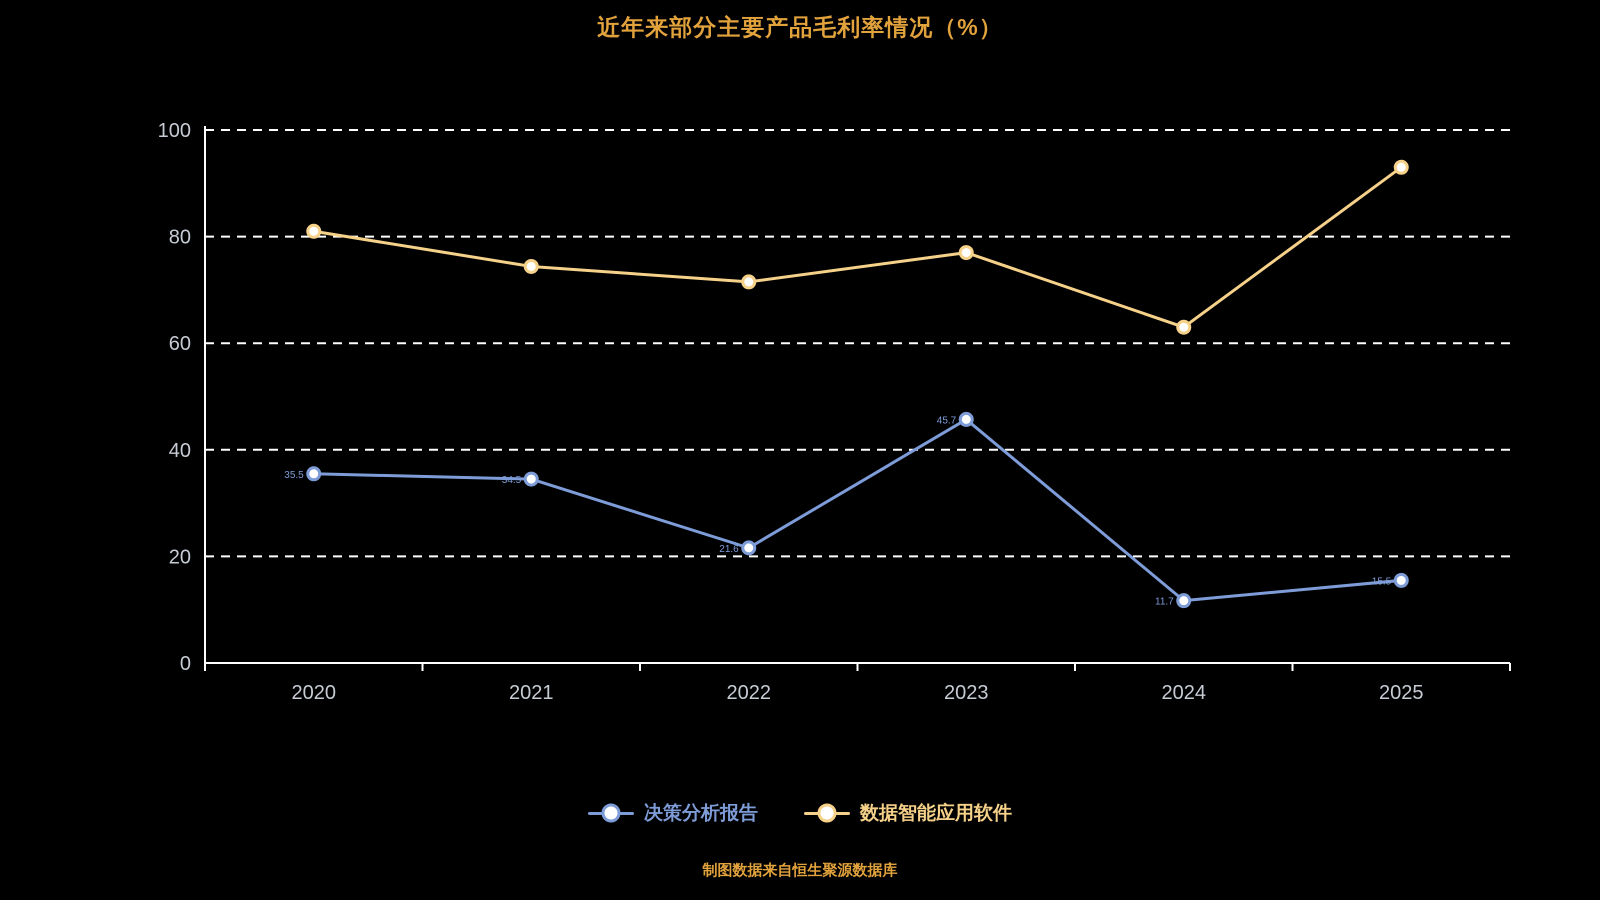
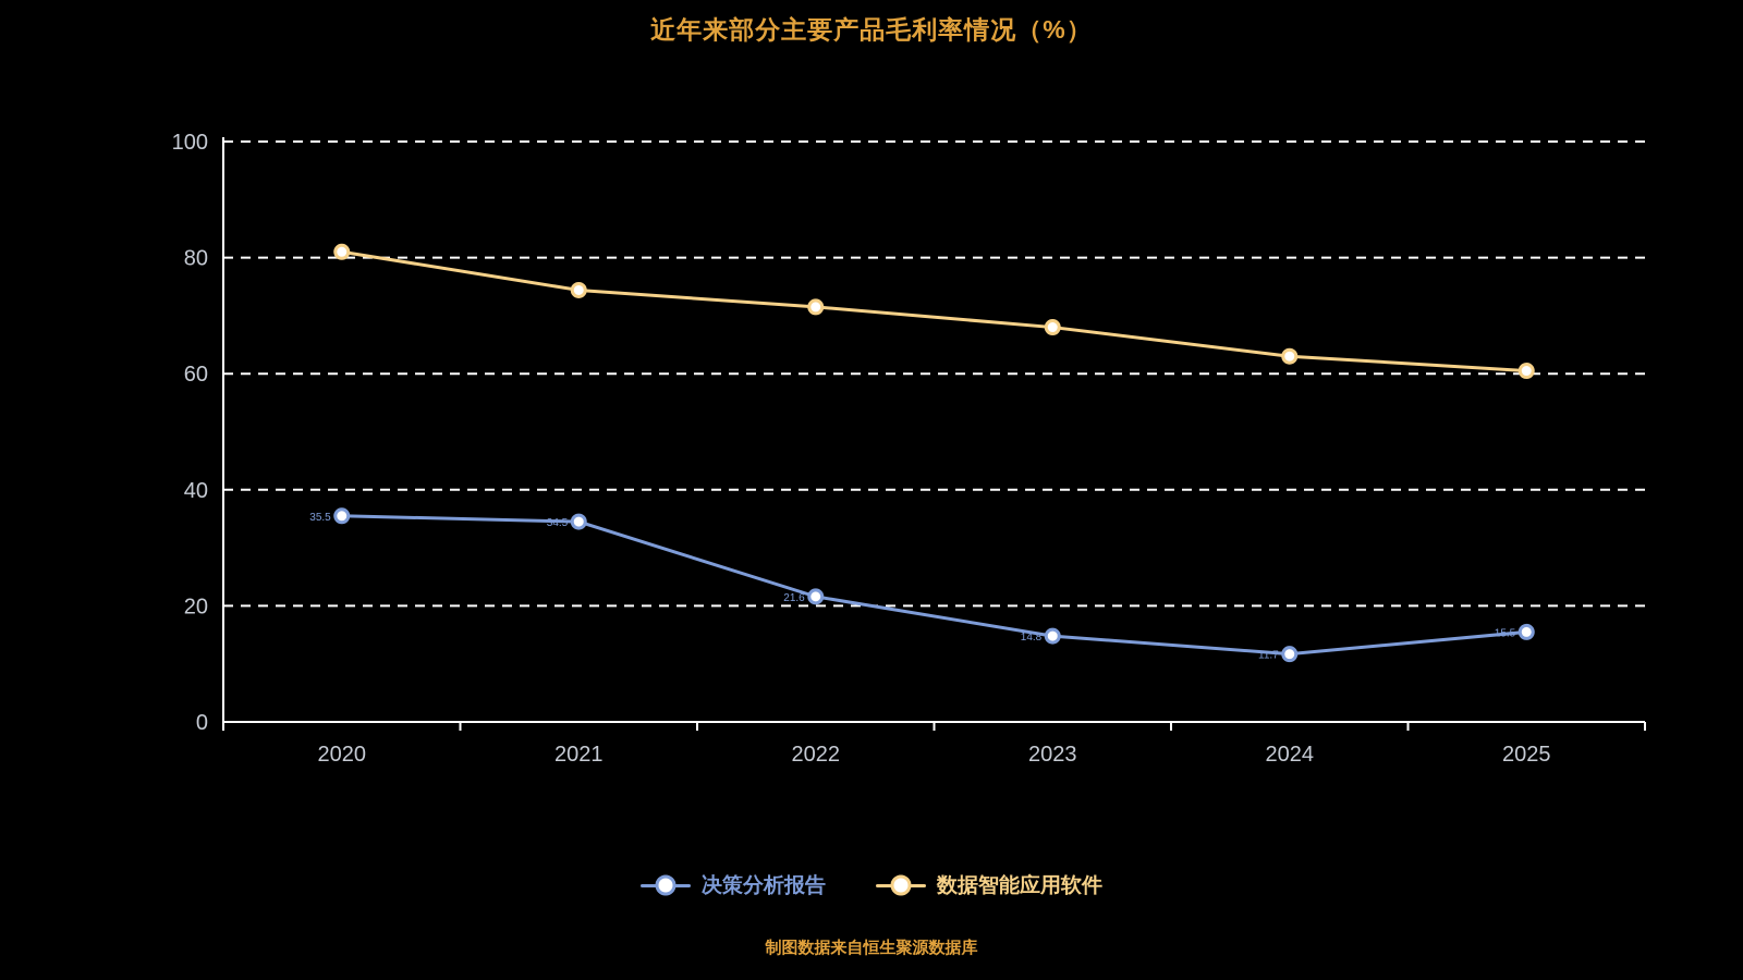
决策分析报告/2023: 45.7 -> 14.8
数据智能应用软件/2023: 77 -> 68
数据智能应用软件/2025: 93 -> 60
